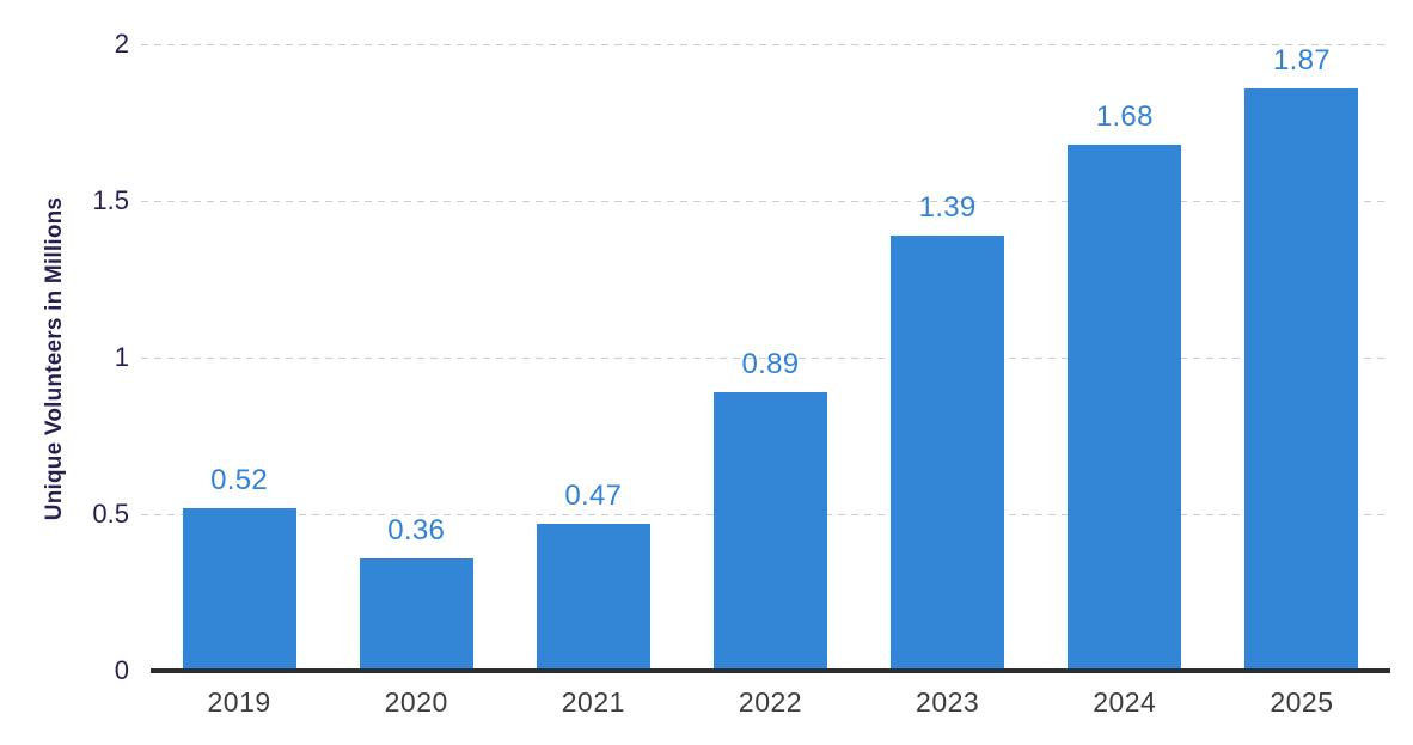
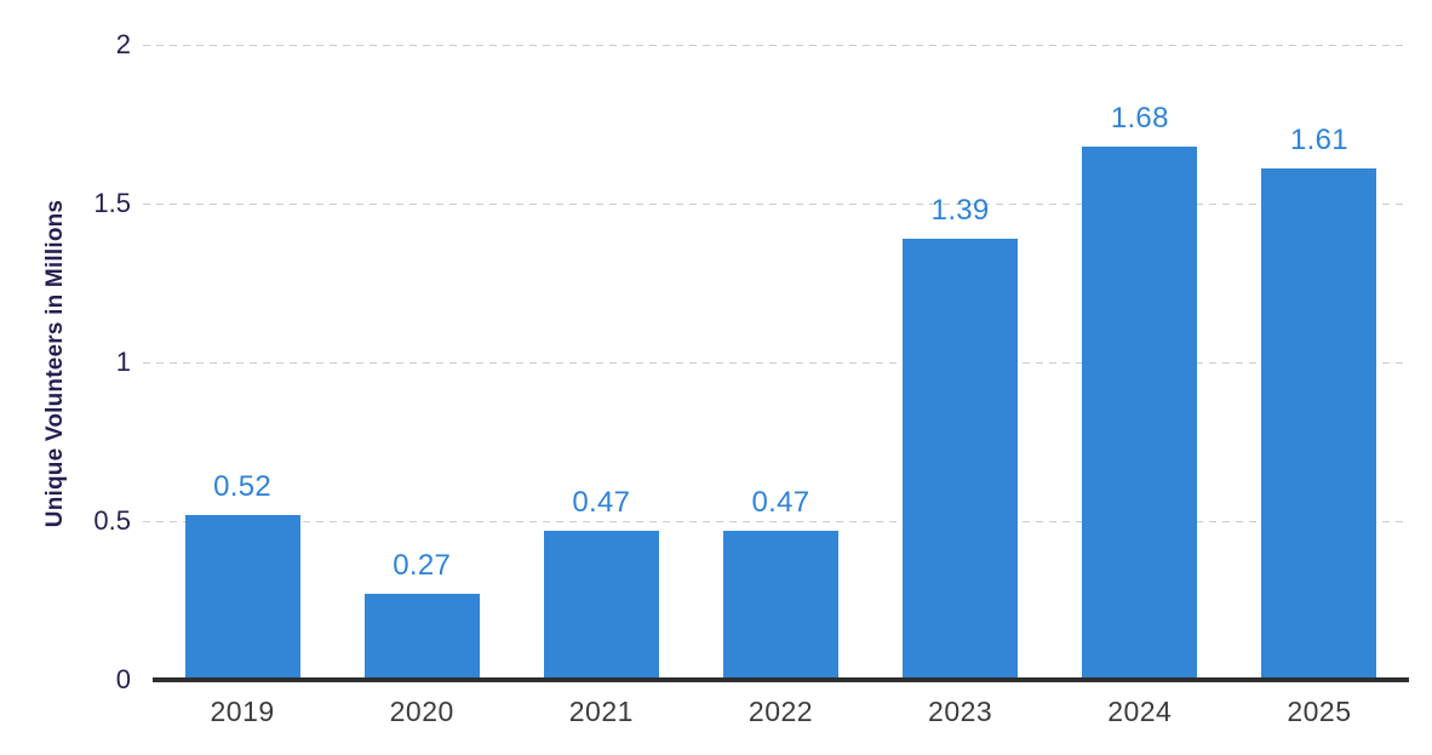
2020: 0.36 -> 0.27
2022: 0.89 -> 0.47
2025: 1.87 -> 1.61
